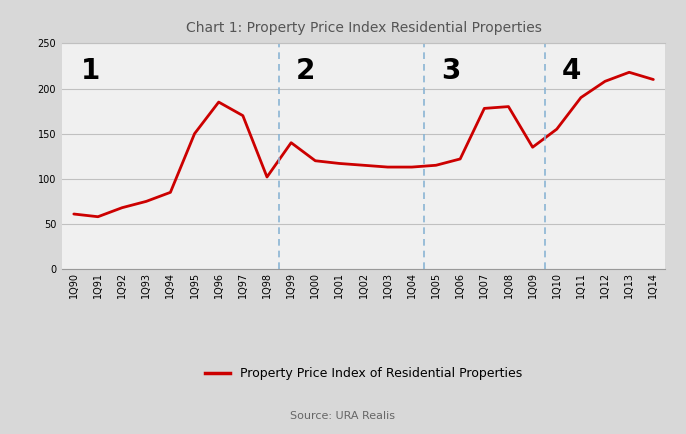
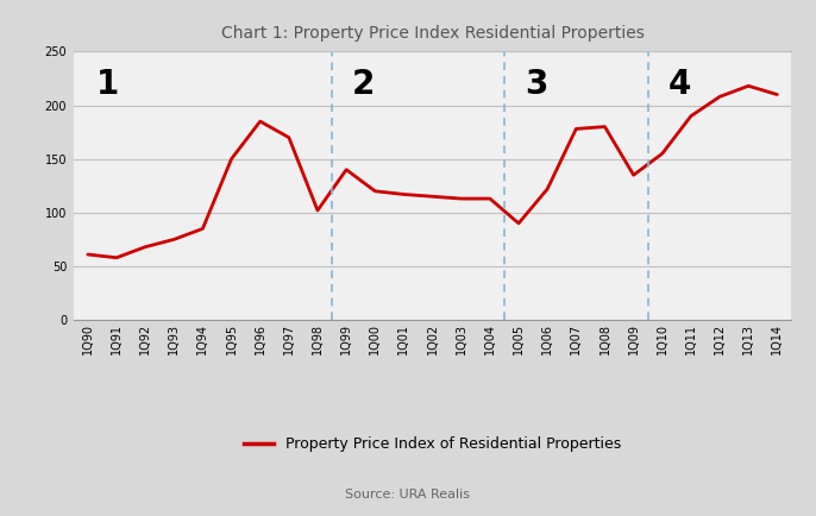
1Q05: 115 -> 90
